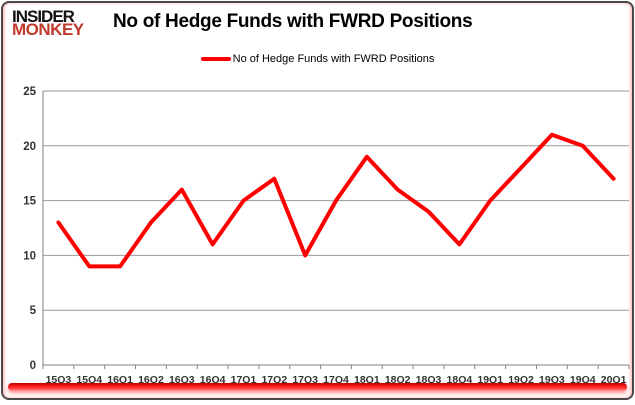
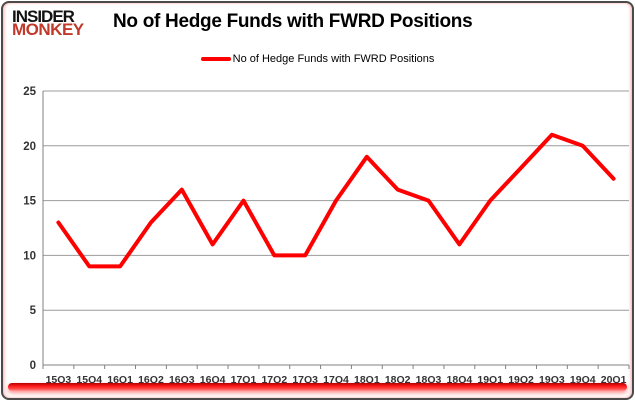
17Q2: 17 -> 10
18Q3: 14 -> 15
